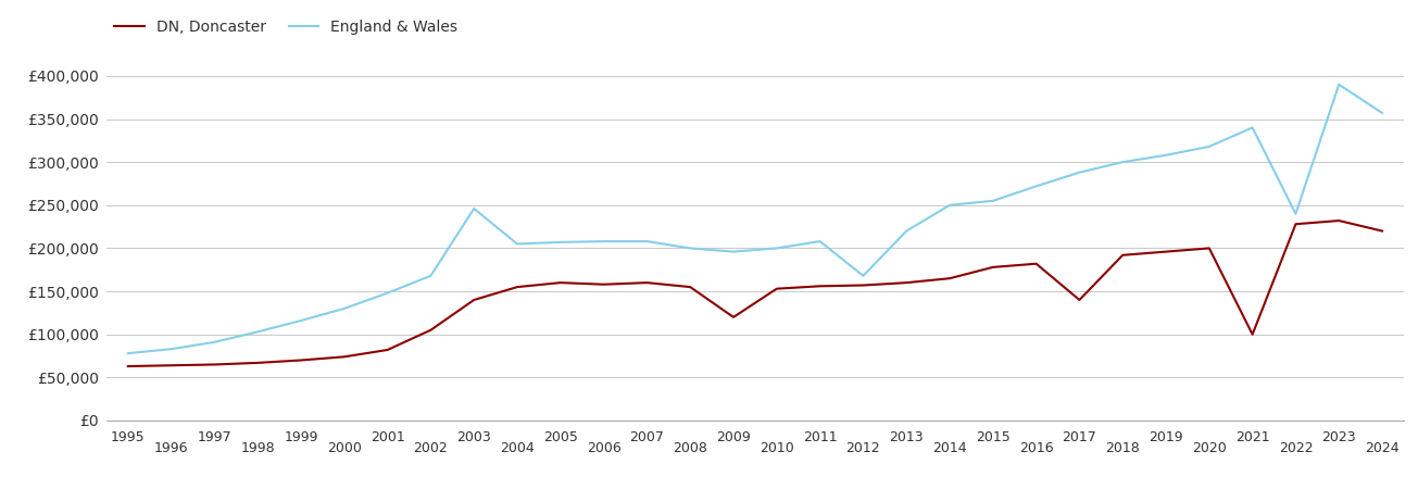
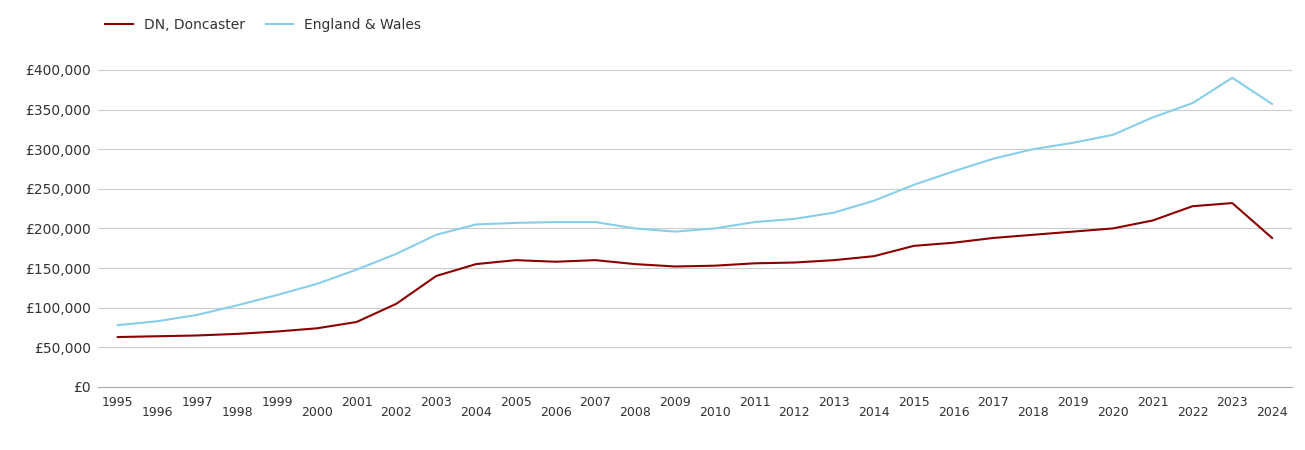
England & Wales/2003: £246,000 -> £192,000
DN, Doncaster/2009: £120,000 -> £152,000
England & Wales/2012: £168,000 -> £212,000
England & Wales/2014: £250,000 -> £235,000
DN, Doncaster/2017: £140,000 -> £188,000
DN, Doncaster/2021: £100,000 -> £210,000
England & Wales/2022: £240,000 -> £358,000
DN, Doncaster/2024: £220,000 -> £188,000
